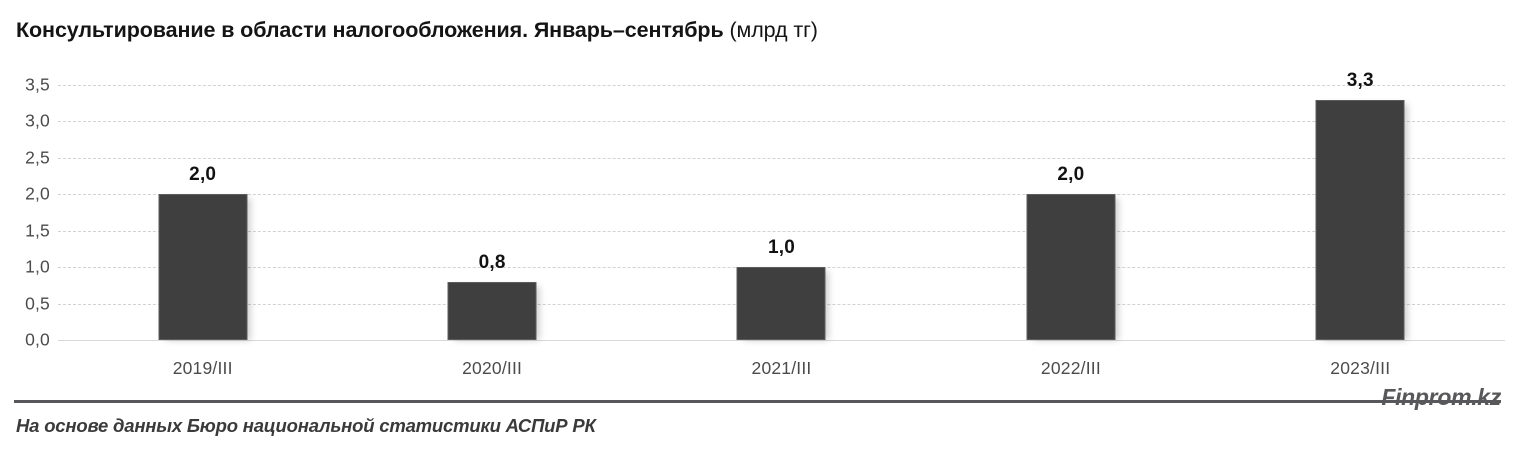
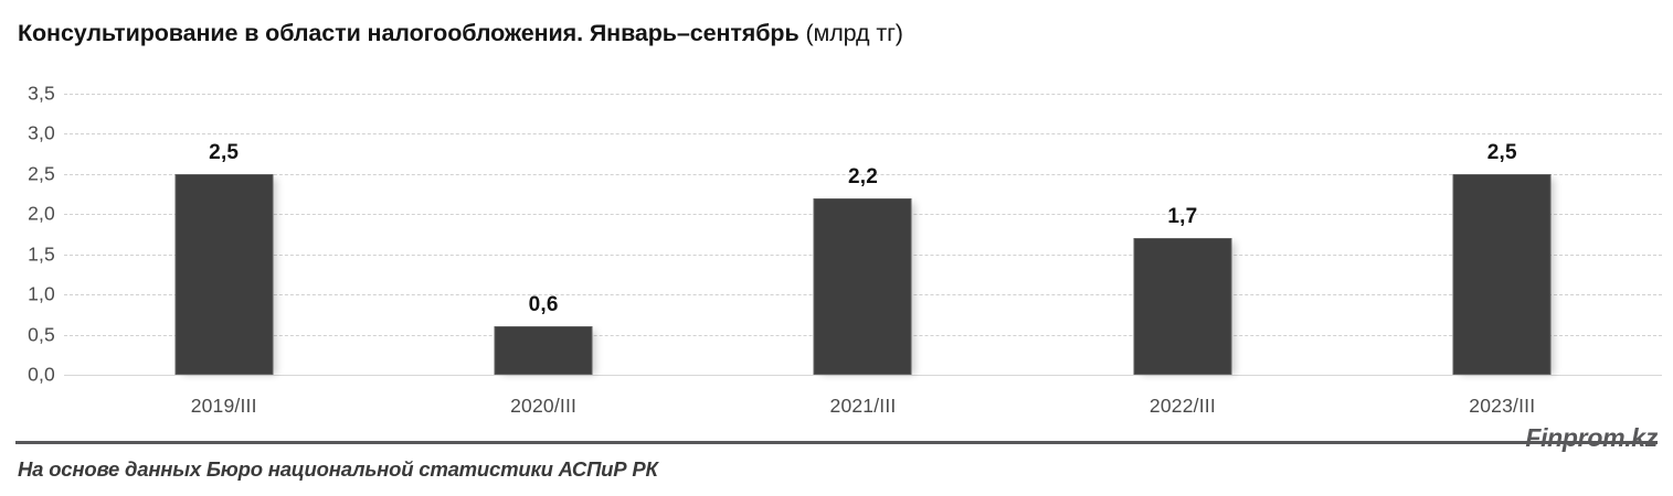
2019/III: 2,0 -> 2,5
2020/III: 0,8 -> 0,6
2021/III: 1,0 -> 2,2
2022/III: 2,0 -> 1,7
2023/III: 3,3 -> 2,5
